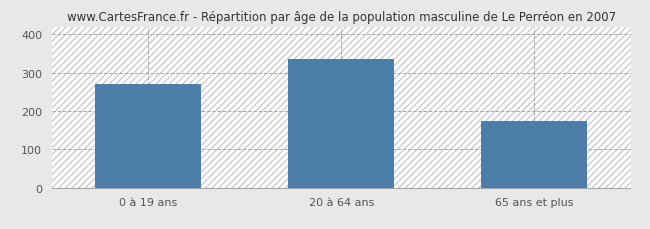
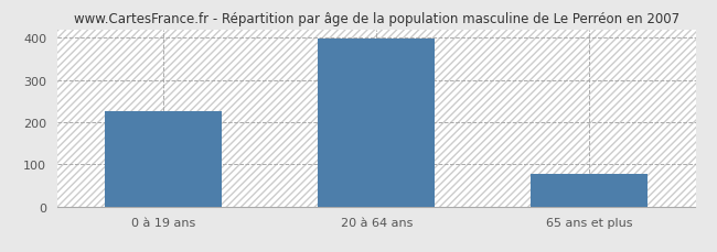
0 à 19 ans: 270 -> 225
20 à 64 ans: 335 -> 397
65 ans et plus: 175 -> 78
